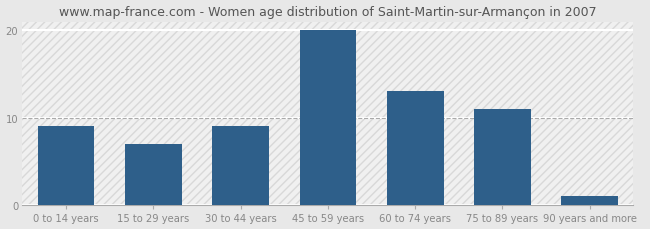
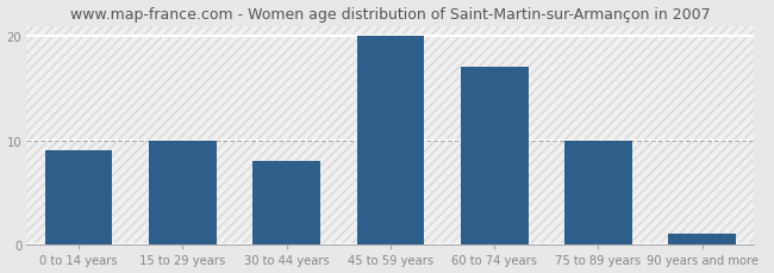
15 to 29 years: 7 -> 10
30 to 44 years: 9 -> 8
60 to 74 years: 13 -> 17
75 to 89 years: 11 -> 10
